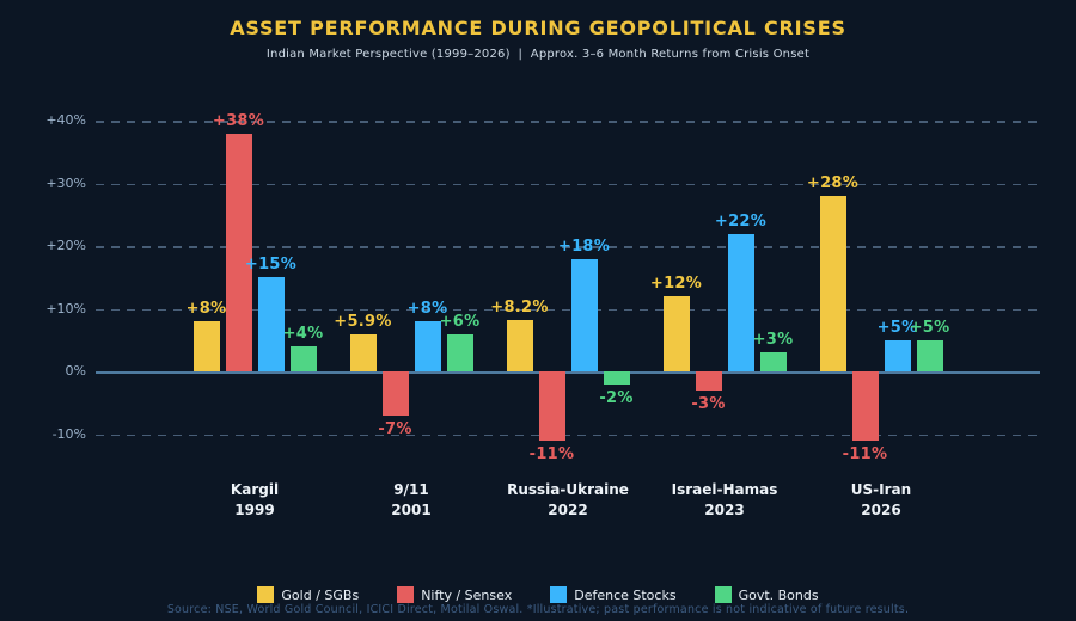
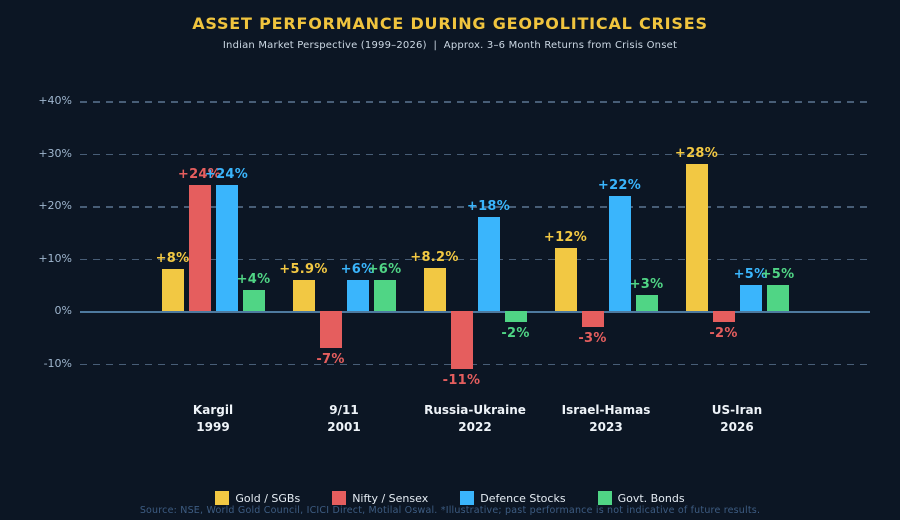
Nifty / Sensex/Kargil: +38% -> +24%
Defence Stocks/Kargil: +15% -> +24%
Defence Stocks/9/11: +8% -> +6%
Nifty / Sensex/US-Iran: -11% -> -2%
